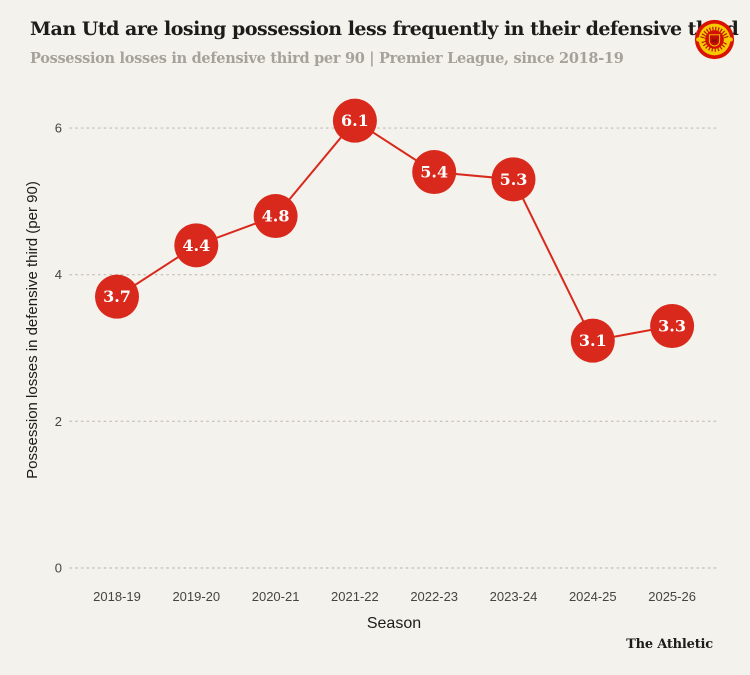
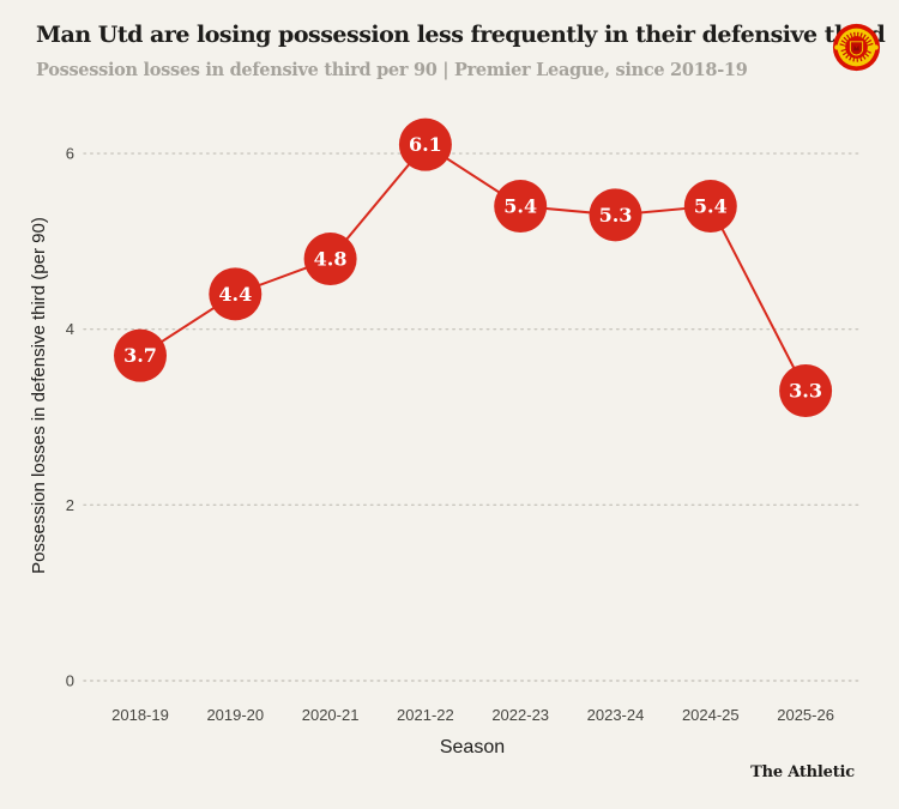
2024-25: 3.1 -> 5.4
